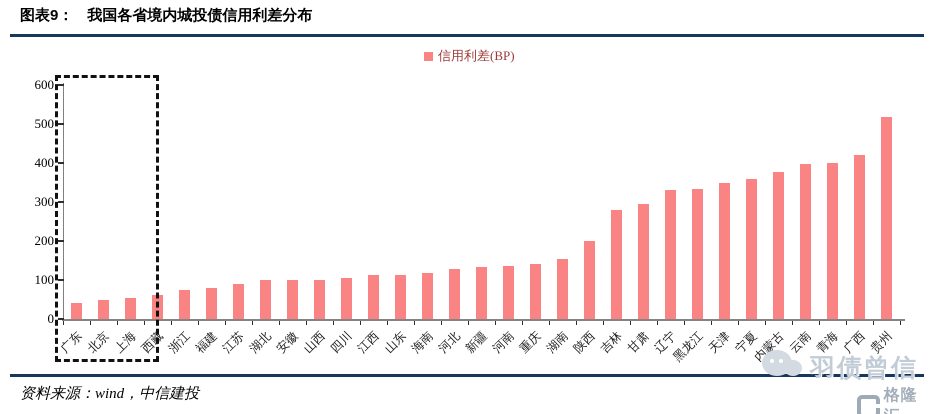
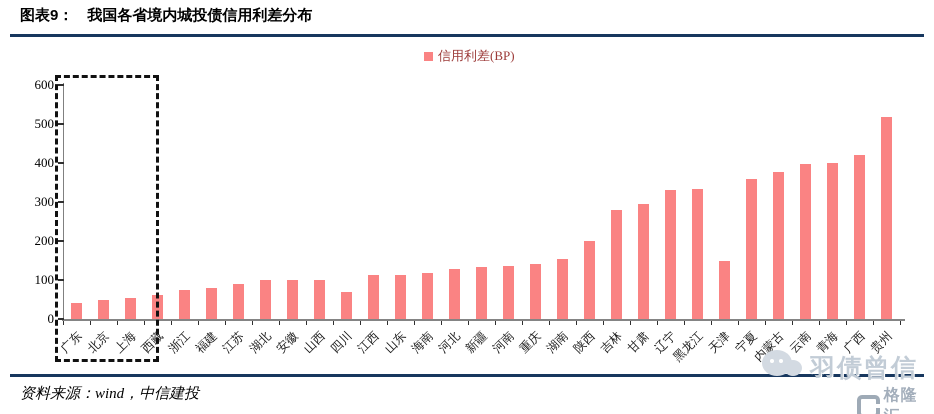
四川: 100 -> 70
天津: 350 -> 150
